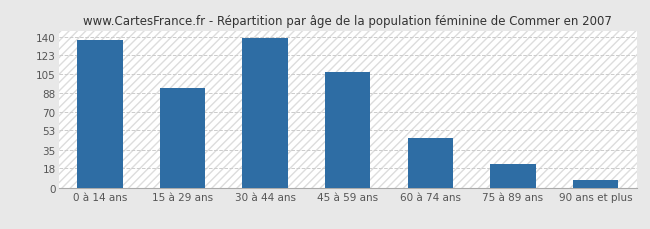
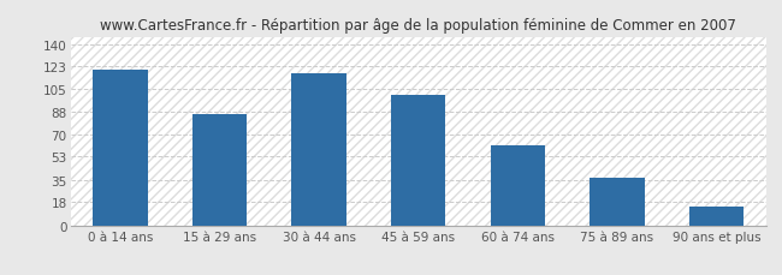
0 à 14 ans: 137 -> 120
15 à 29 ans: 92 -> 86
30 à 44 ans: 139 -> 117
45 à 59 ans: 107 -> 101
60 à 74 ans: 46 -> 62
75 à 89 ans: 22 -> 37
90 ans et plus: 7 -> 14
